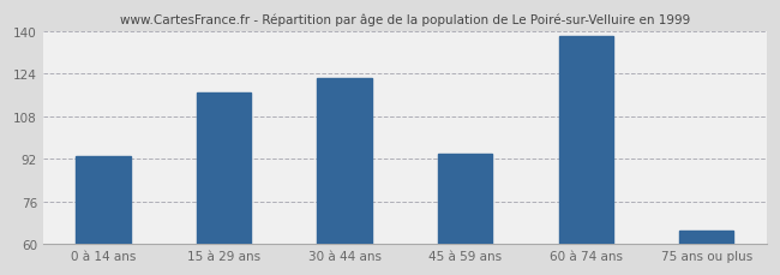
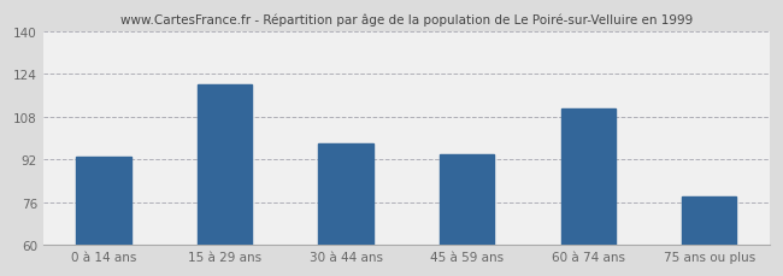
15 à 29 ans: 117 -> 120
30 à 44 ans: 122 -> 98
60 à 74 ans: 138 -> 111
75 ans ou plus: 65 -> 78
